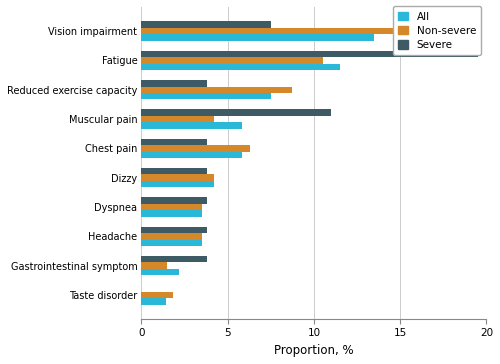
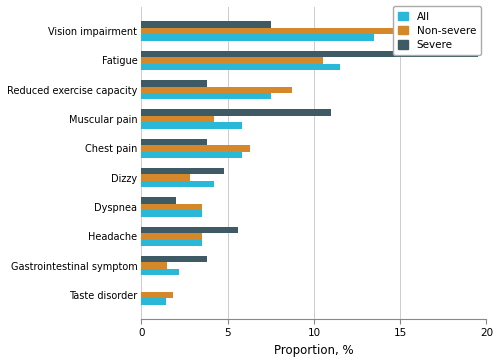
Severe/Dizzy: 3.8 -> 4.8
Non-severe/Dizzy: 4.2 -> 2.8
Severe/Dyspnea: 3.8 -> 2.0
Severe/Headache: 3.8 -> 5.6
